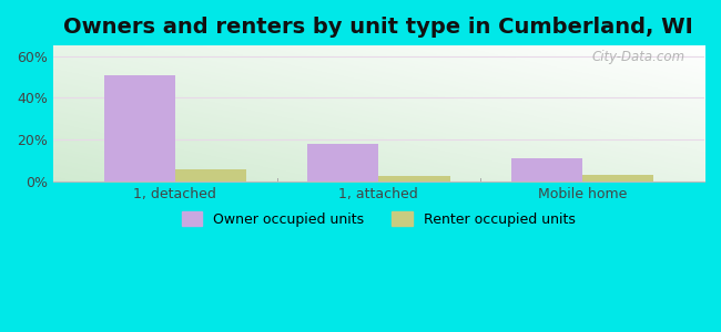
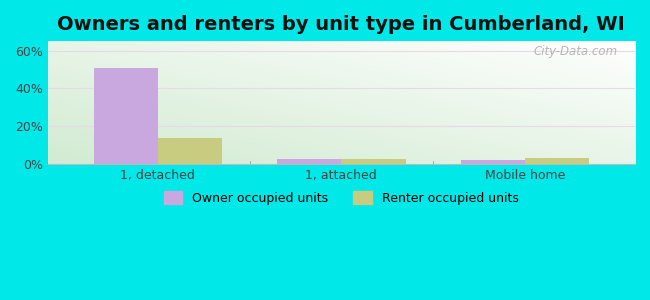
Renter occupied units/1, detached: 6% -> 14%
Owner occupied units/1, attached: 18% -> 3%
Owner occupied units/Mobile home: 11% -> 2%
